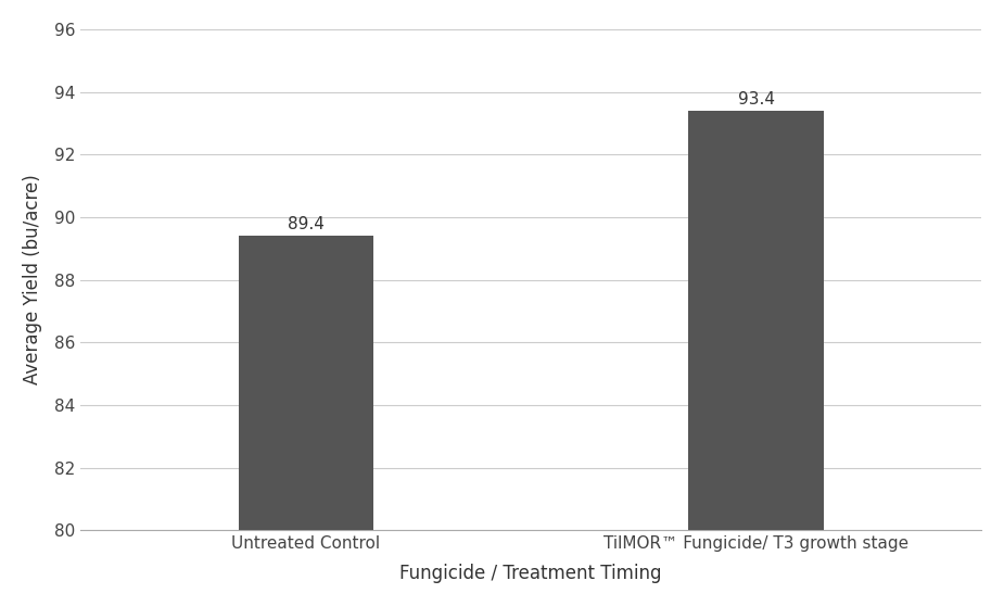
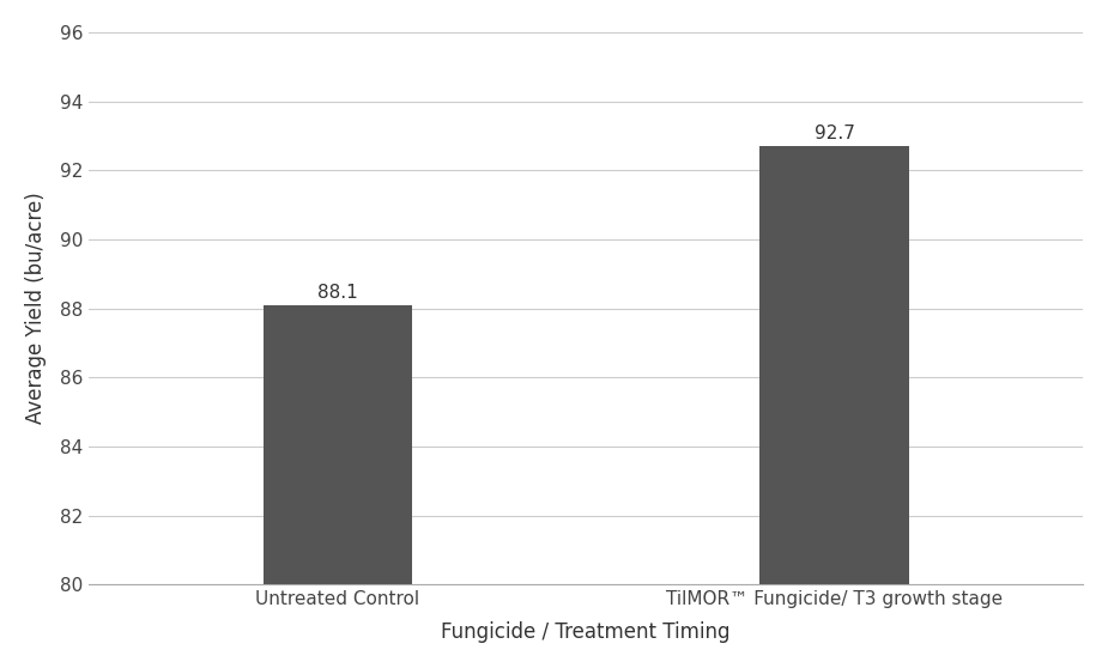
Untreated Control: 89.4 -> 88.1
TilMOR™ Fungicide/ T3 growth stage: 93.4 -> 92.7
